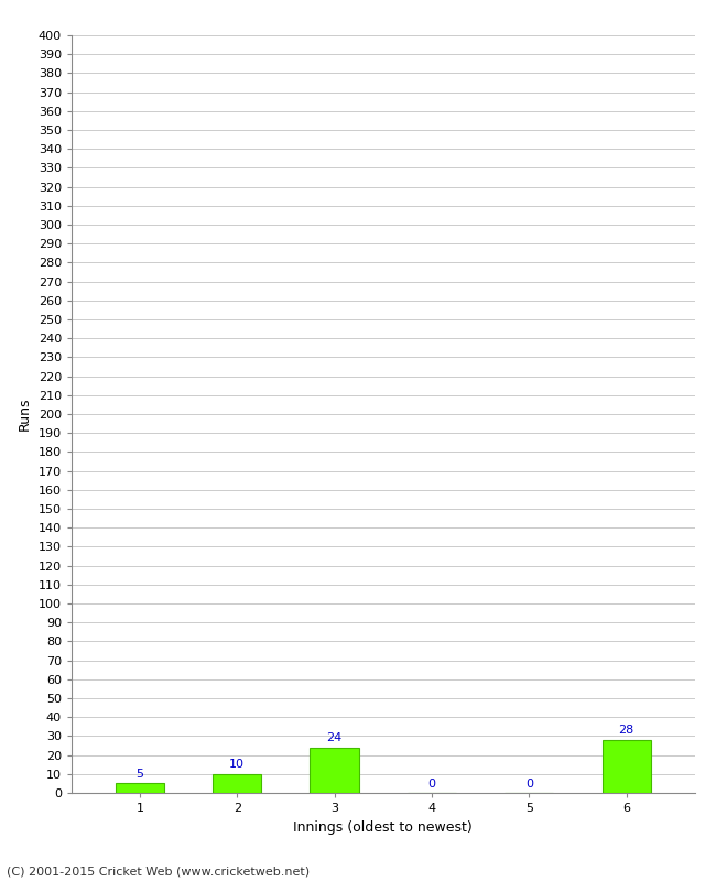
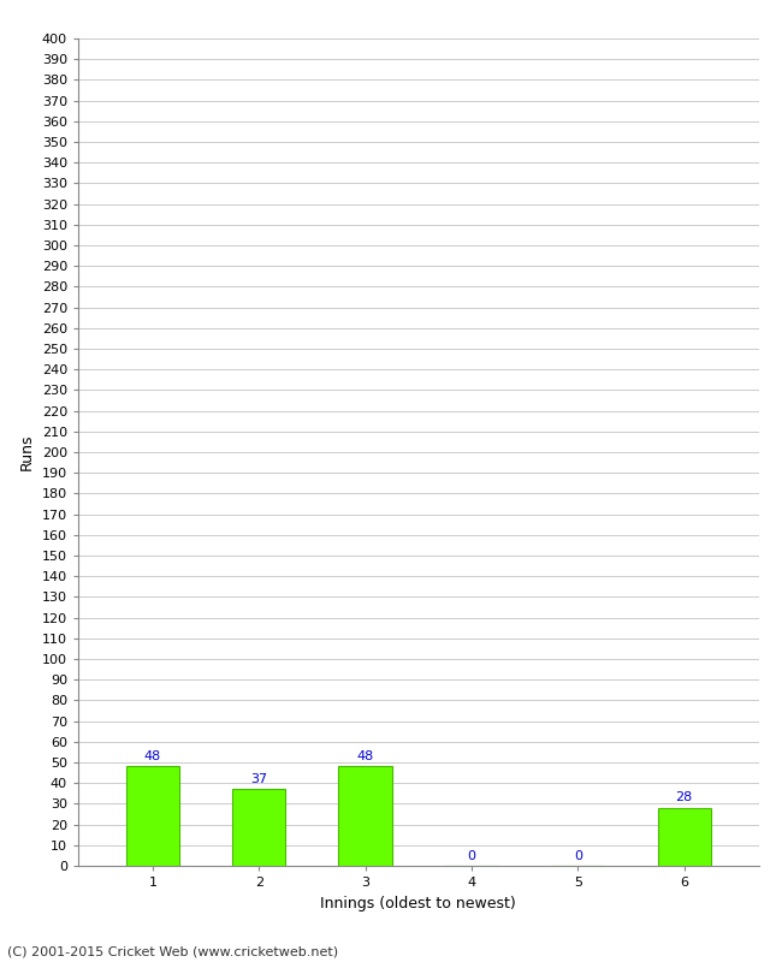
1: 5 -> 48
2: 10 -> 37
3: 24 -> 48
